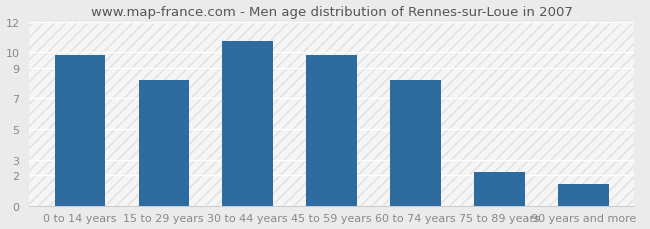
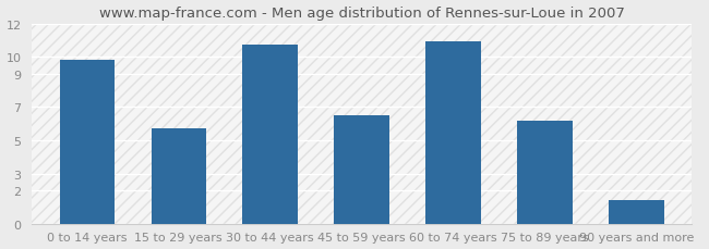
15 to 29 years: 8.2 -> 5.7
45 to 59 years: 9.8 -> 6.5
60 to 74 years: 8.2 -> 10.9
75 to 89 years: 2.2 -> 6.2
